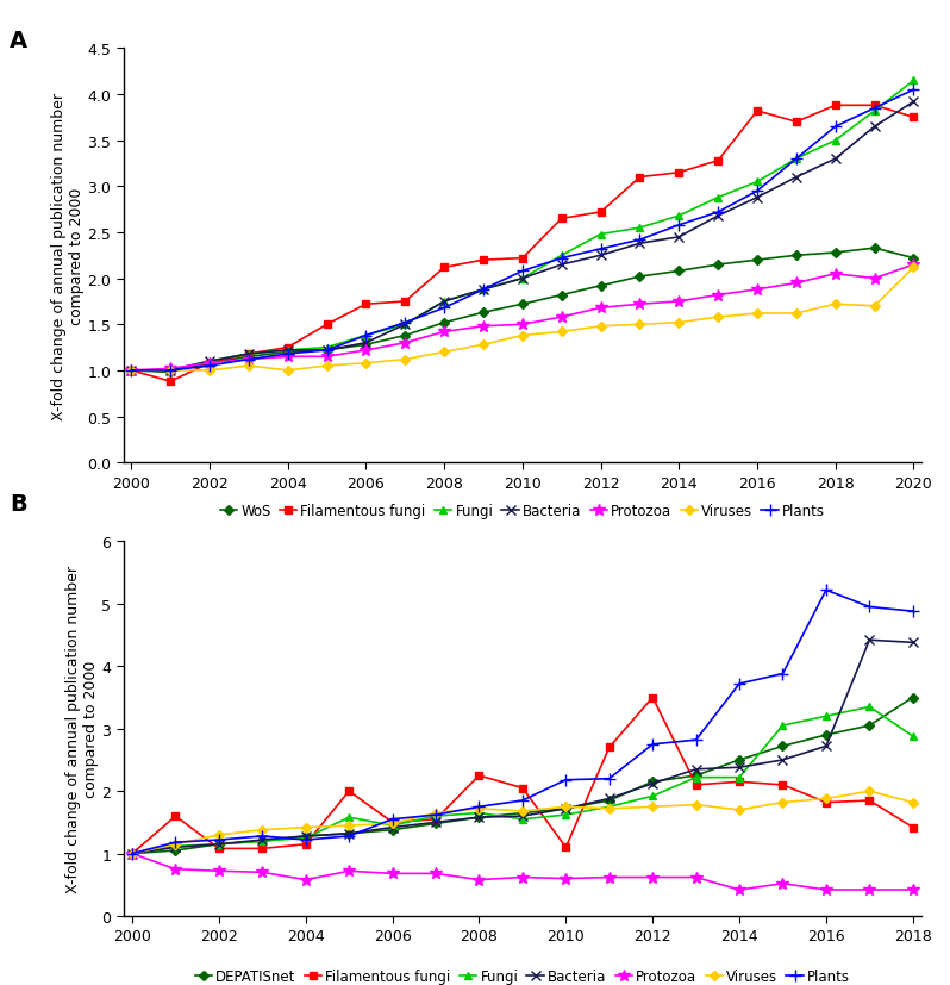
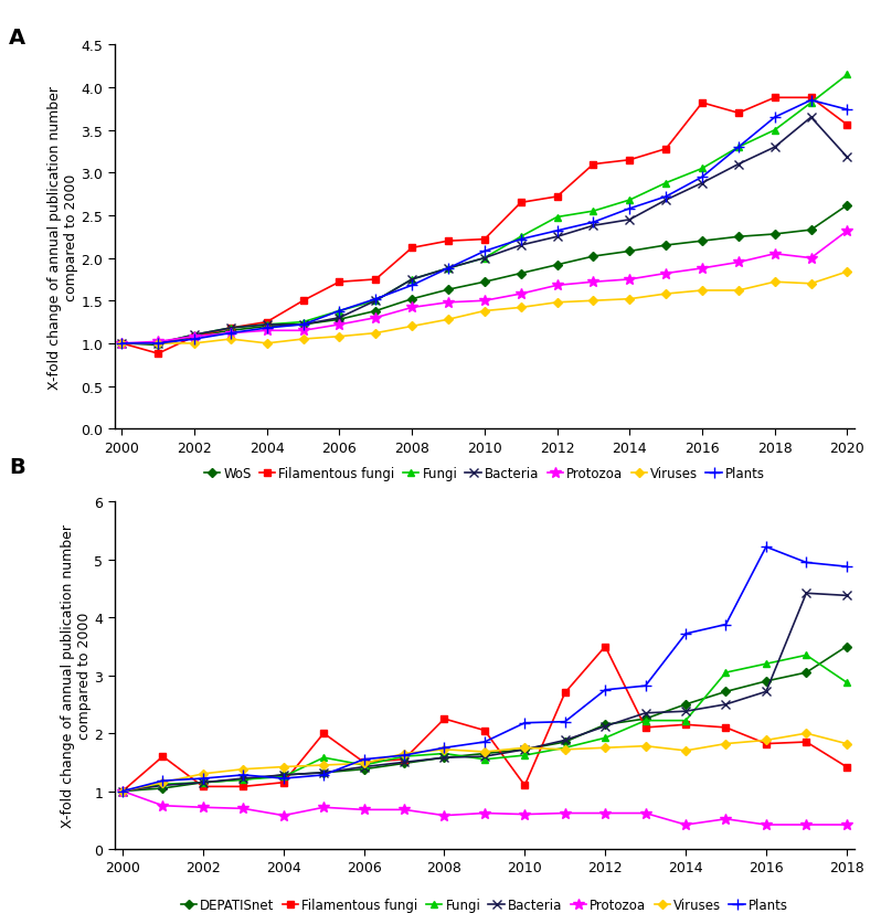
WoS/2020: 2.22 -> 2.62
Filamentous fungi/2020: 3.75 -> 3.56
Bacteria/2020: 3.92 -> 3.18
Protozoa/2020: 2.15 -> 2.32
Viruses/2020: 2.12 -> 1.84
Plants/2020: 4.05 -> 3.74
